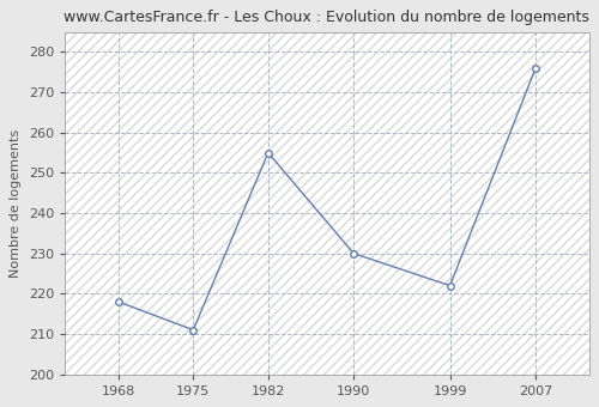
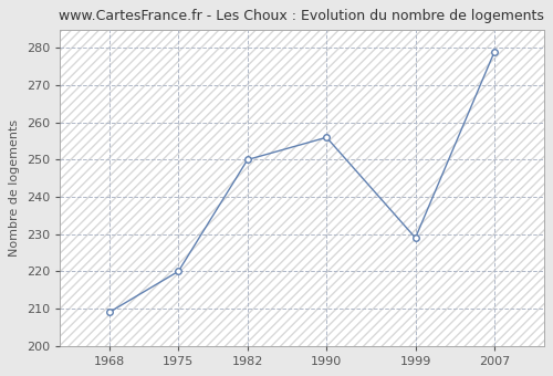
1968: 218 -> 209
1975: 211 -> 220
1982: 255 -> 250
1990: 230 -> 256
1999: 222 -> 229
2007: 276 -> 279
